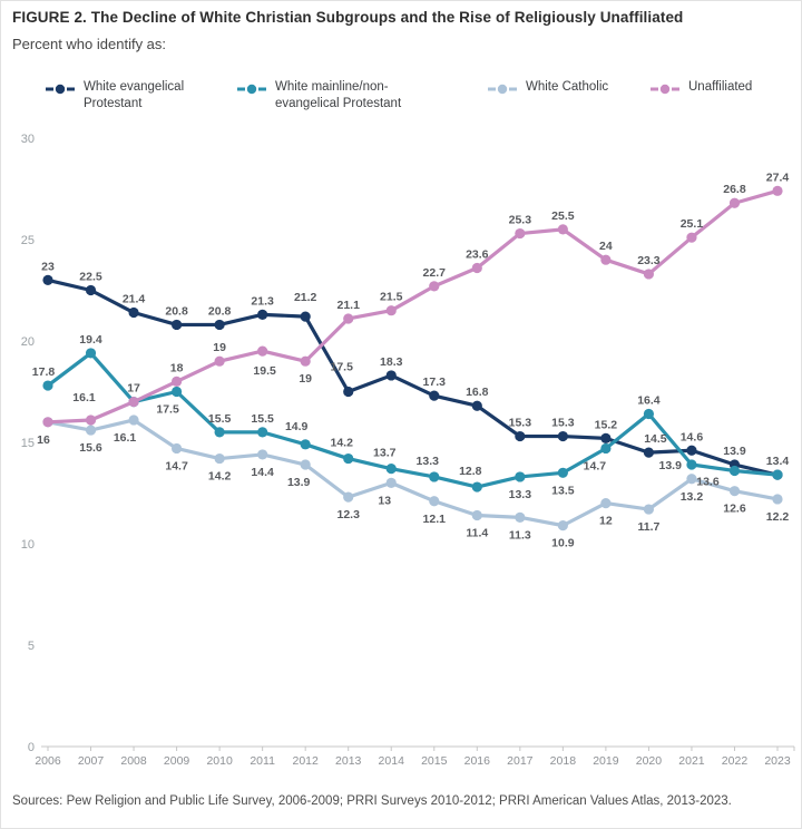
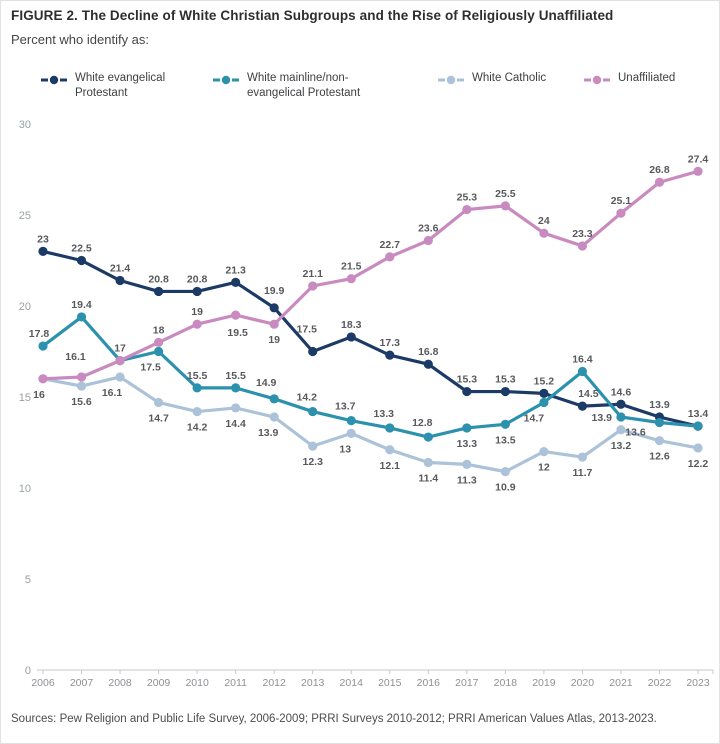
White evangelical Protestant/2012: 21.2 -> 19.9
